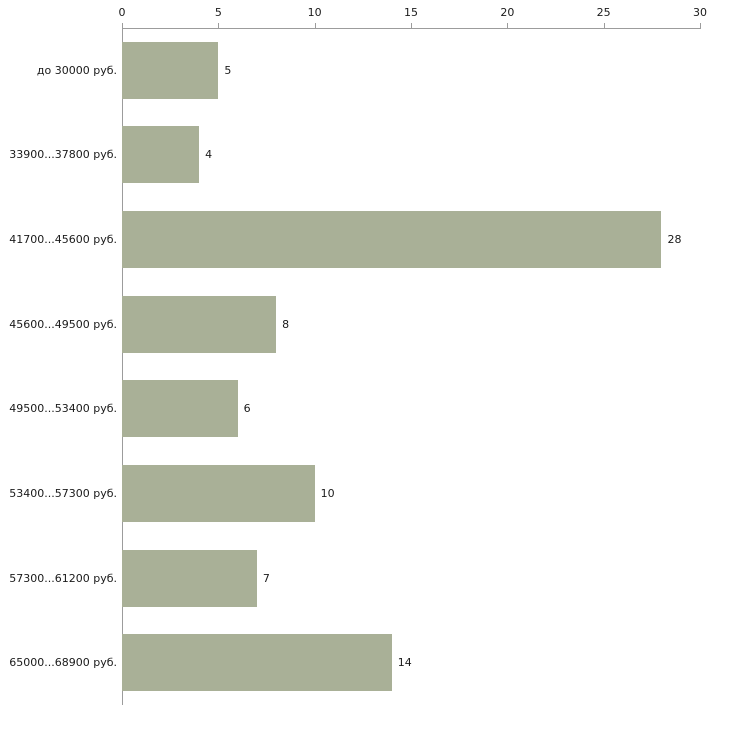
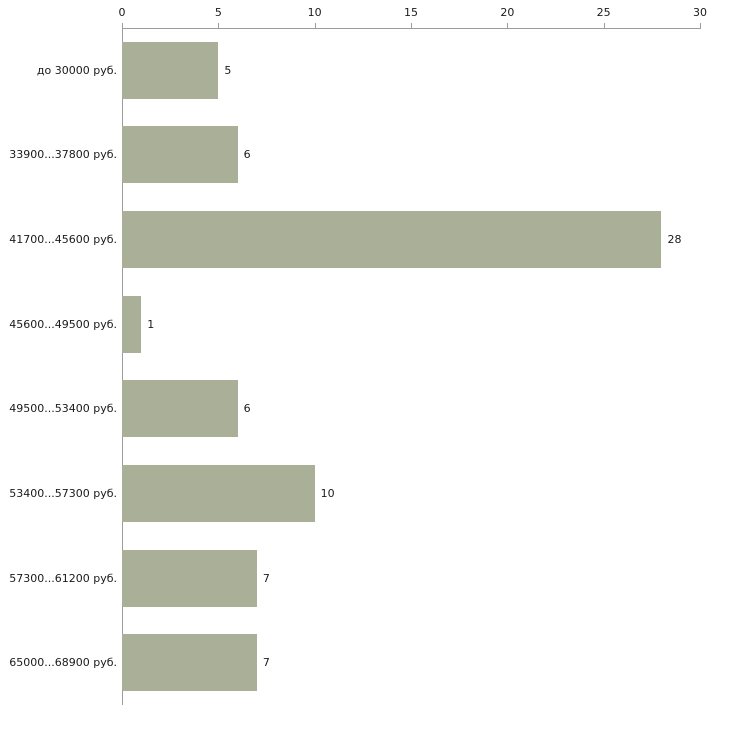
33900...37800 руб.: 4 -> 6
45600...49500 руб.: 8 -> 1
65000...68900 руб.: 14 -> 7
